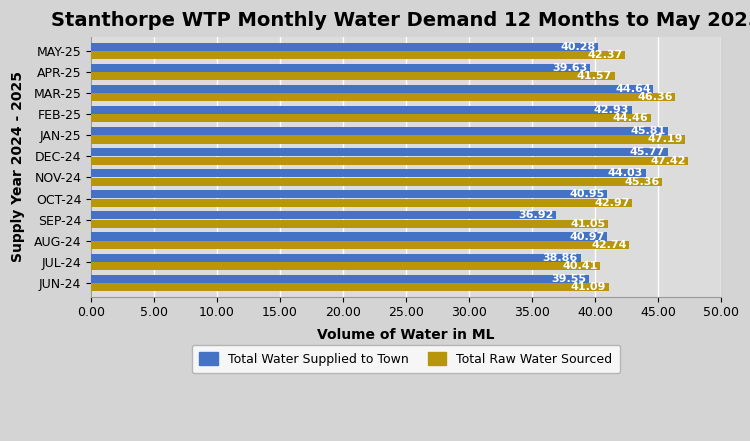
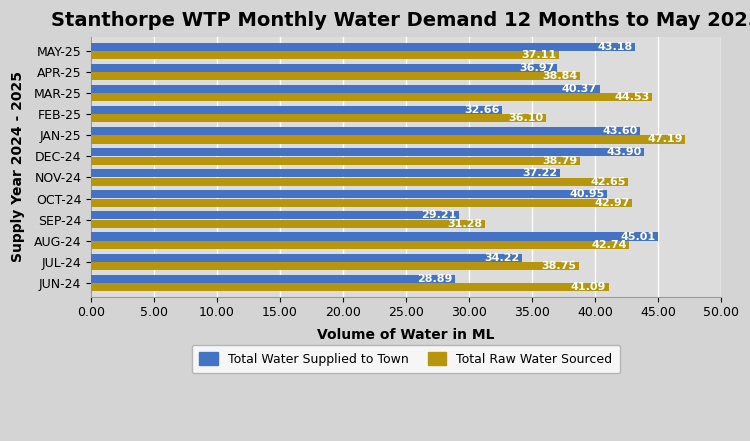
Total Water Supplied to Town/MAY-25: 40.28 -> 43.18
Total Raw Water Sourced/MAY-25: 42.37 -> 37.11
Total Water Supplied to Town/APR-25: 39.63 -> 36.97
Total Raw Water Sourced/APR-25: 41.57 -> 38.84
Total Water Supplied to Town/MAR-25: 44.64 -> 40.37
Total Raw Water Sourced/MAR-25: 46.36 -> 44.53
Total Water Supplied to Town/FEB-25: 42.93 -> 32.66
Total Raw Water Sourced/FEB-25: 44.5 -> 36.1
Total Water Supplied to Town/JAN-25: 45.81 -> 43.60
Total Water Supplied to Town/DEC-24: 45.77 -> 43.90
Total Raw Water Sourced/DEC-24: 47.42 -> 38.79
Total Water Supplied to Town/NOV-24: 44.03 -> 37.22
Total Raw Water Sourced/NOV-24: 45.36 -> 42.65
Total Water Supplied to Town/SEP-24: 36.92 -> 29.21
Total Raw Water Sourced/SEP-24: 41.05 -> 31.28
Total Water Supplied to Town/AUG-24: 40.97 -> 45.01
Total Water Supplied to Town/JUL-24: 38.86 -> 34.22
Total Raw Water Sourced/JUL-24: 40.41 -> 38.75
Total Water Supplied to Town/JUN-24: 39.55 -> 28.89
